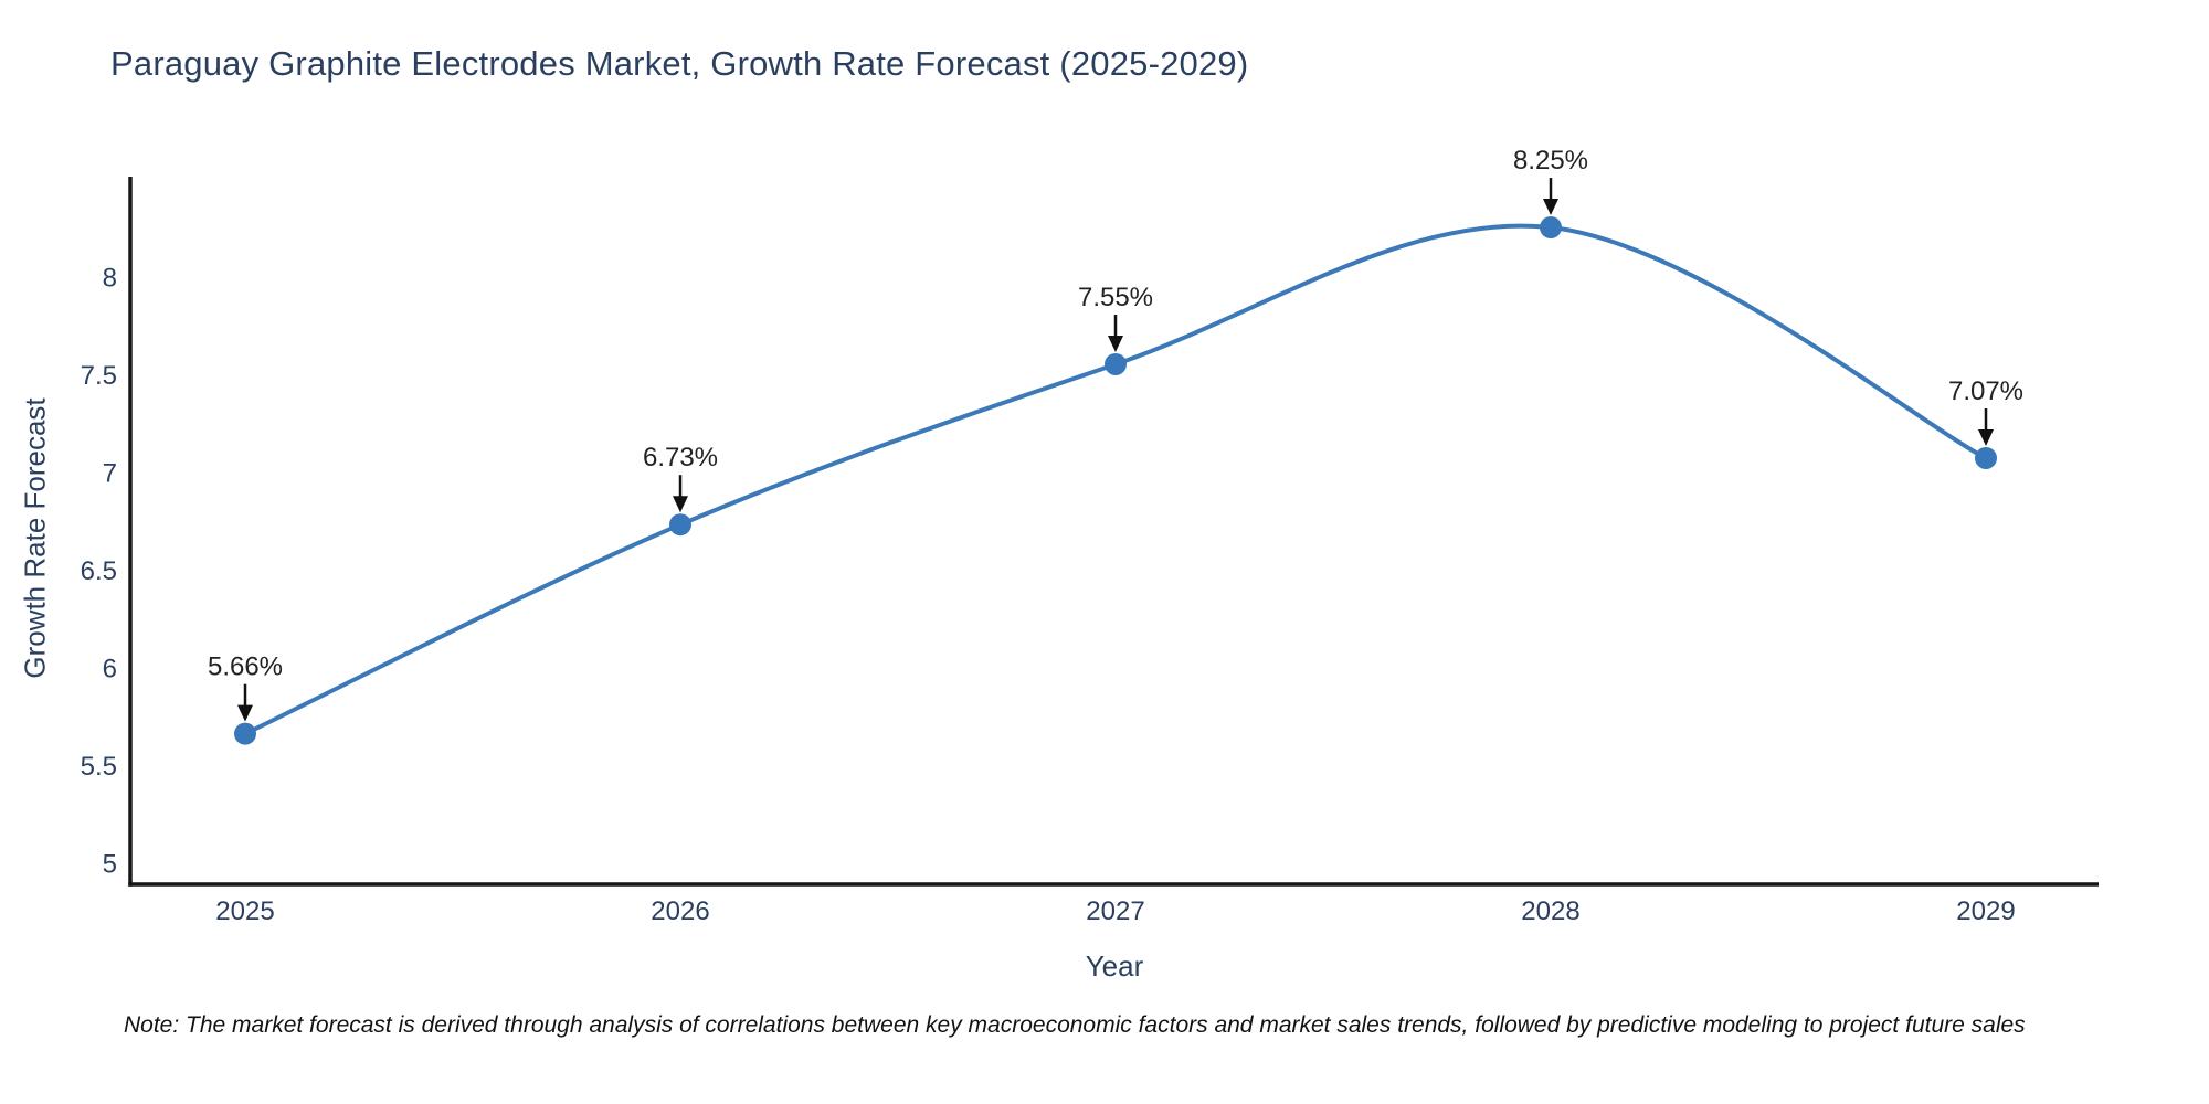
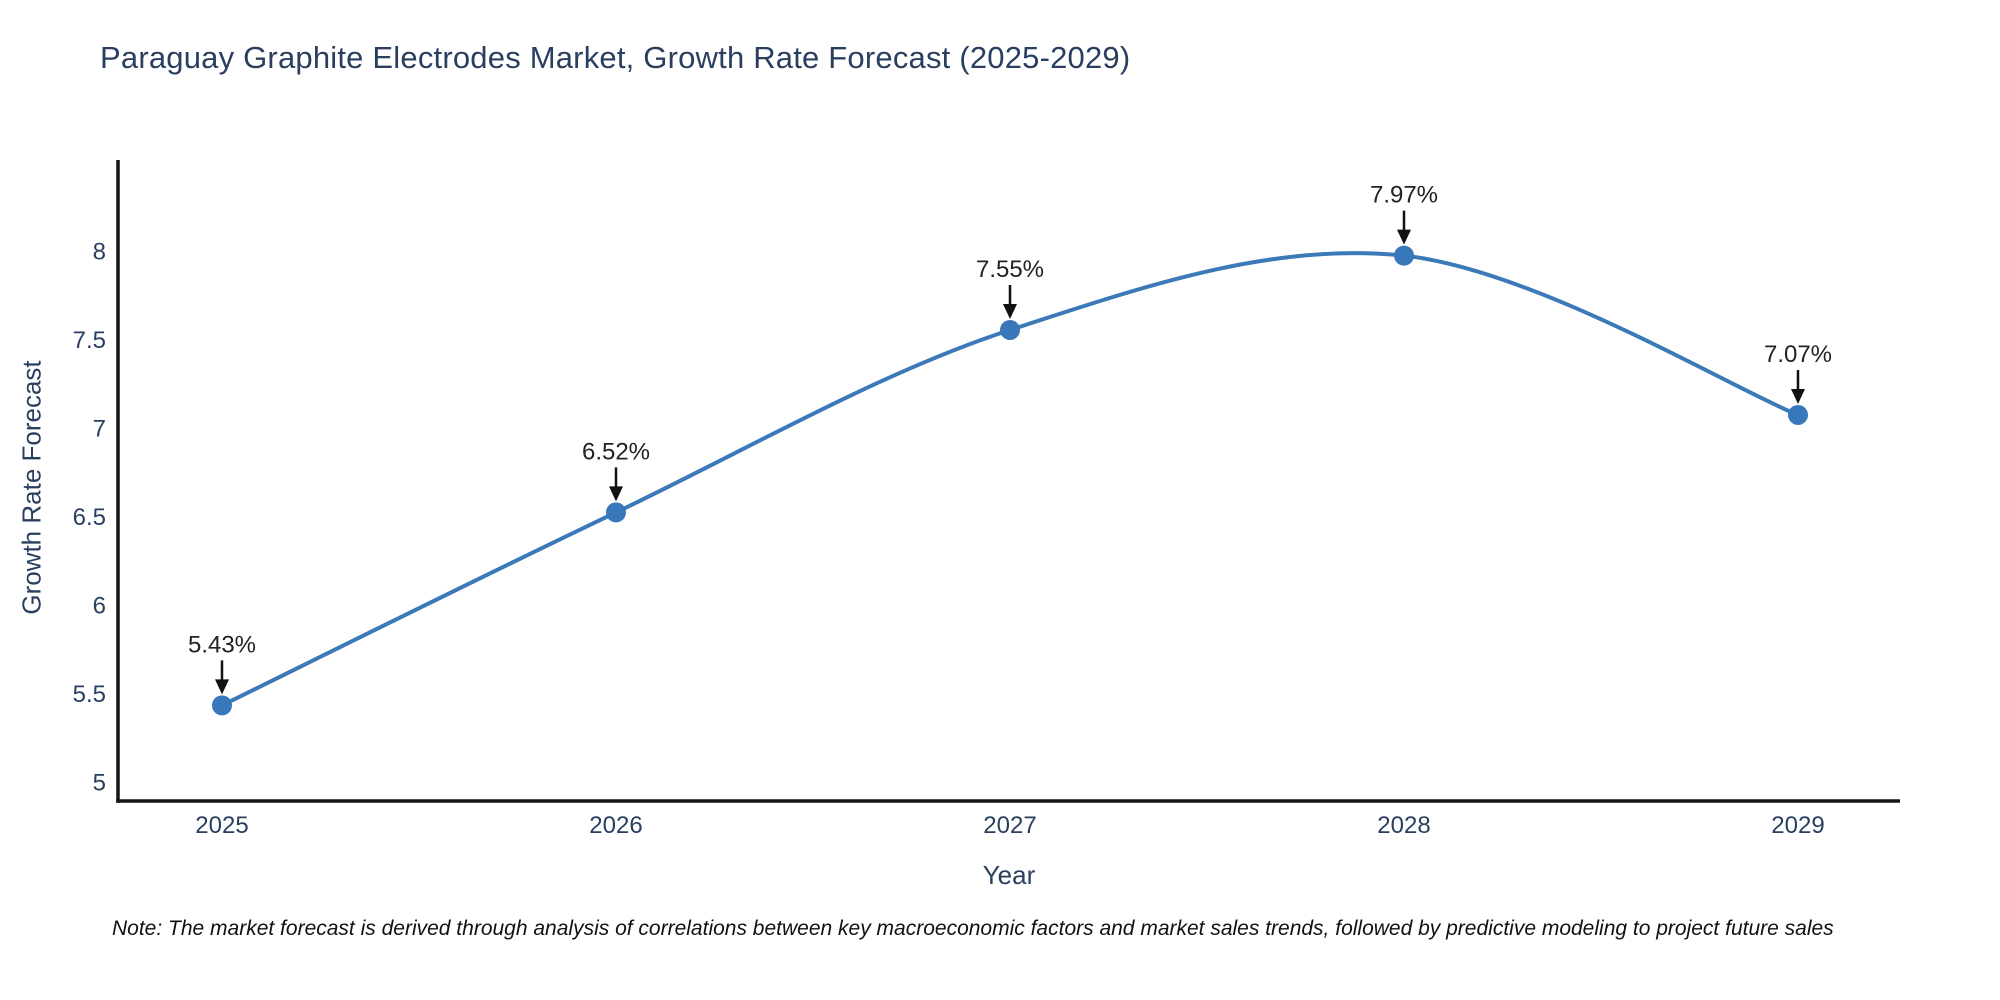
2025: 5.66% -> 5.43%
2026: 6.73% -> 6.52%
2028: 8.25% -> 7.97%
